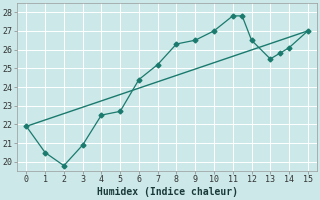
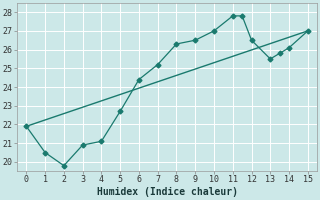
4: 22.5 -> 21.1
